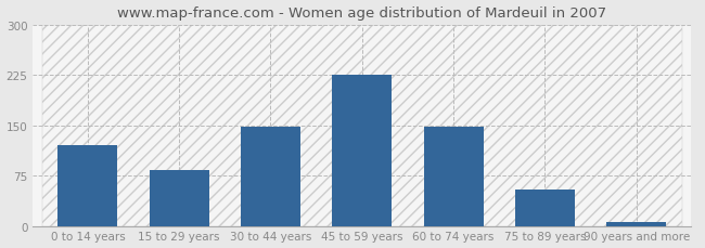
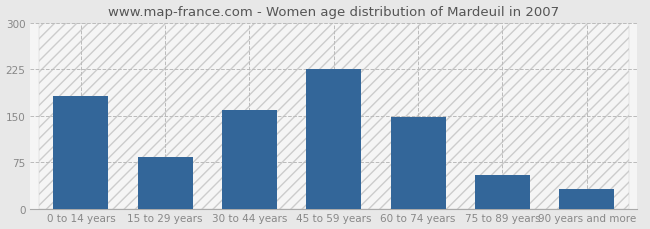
0 to 14 years: 120 -> 182
30 to 44 years: 148 -> 160
90 years and more: 5 -> 32
